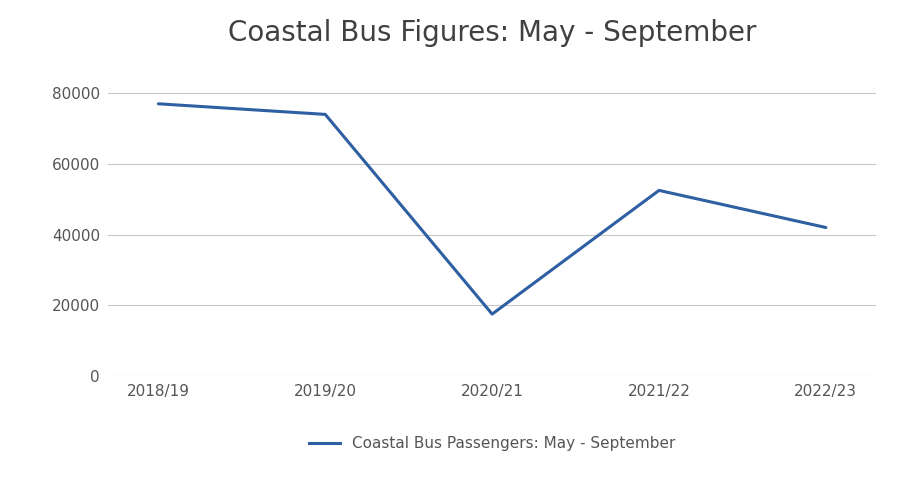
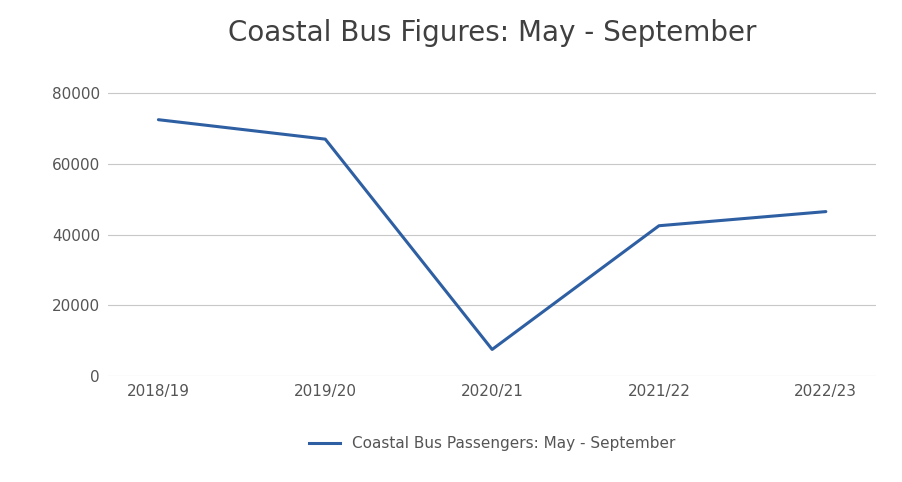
2018/19: 77000 -> 72500
2019/20: 74000 -> 67000
2020/21: 17500 -> 7500
2021/22: 52500 -> 42500
2022/23: 42000 -> 46500
